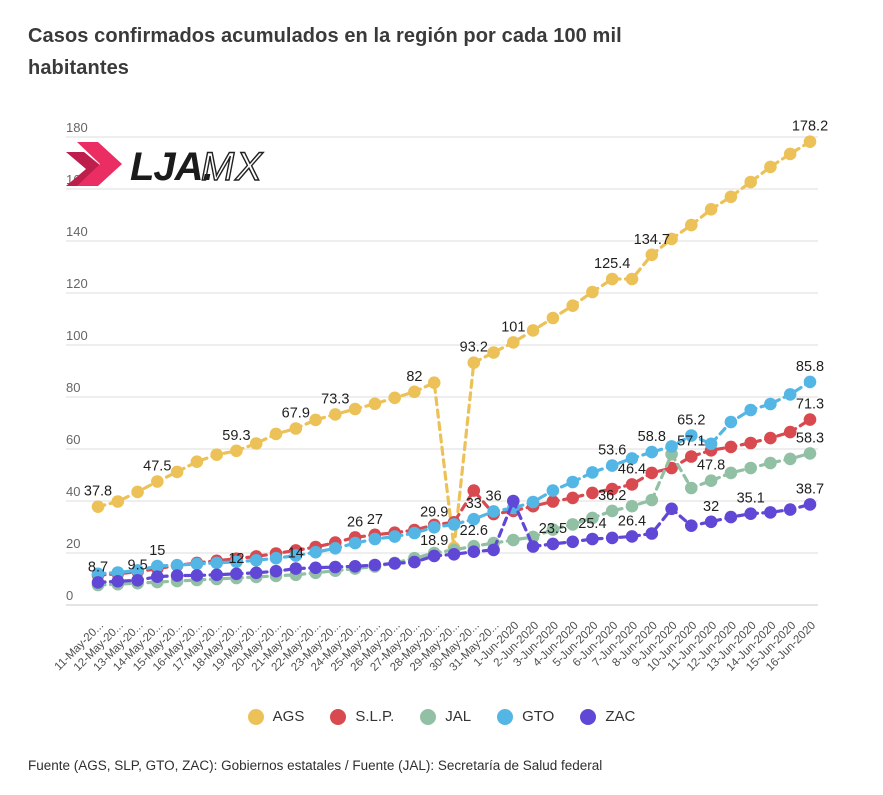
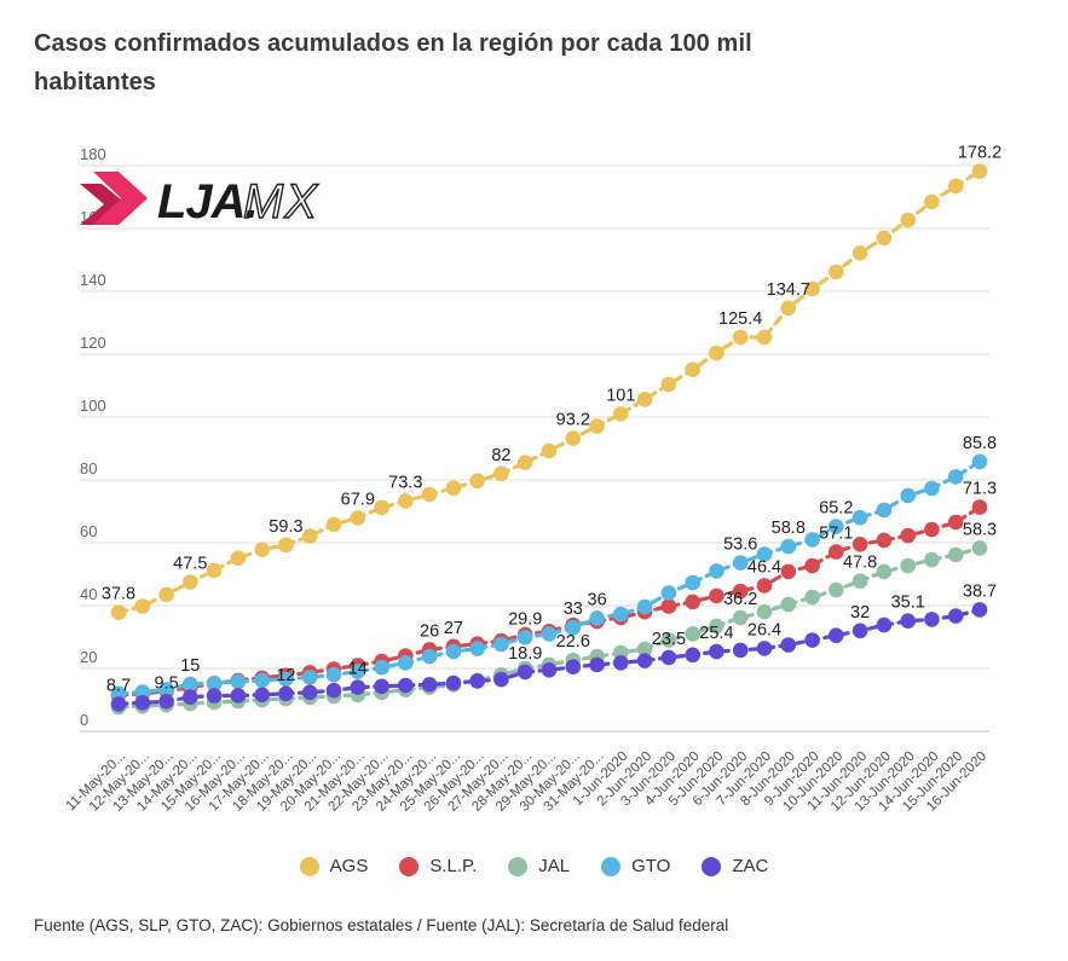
AGS/29-May-20...: 22 -> 89
S.L.P./30-May-20...: 44 -> 34
ZAC/1-Jun-2020: 40 -> 22
JAL/9-Jun-2020: 58 -> 43
ZAC/9-Jun-2020: 37 -> 29
GTO/11-Jun-2020: 62 -> 68
